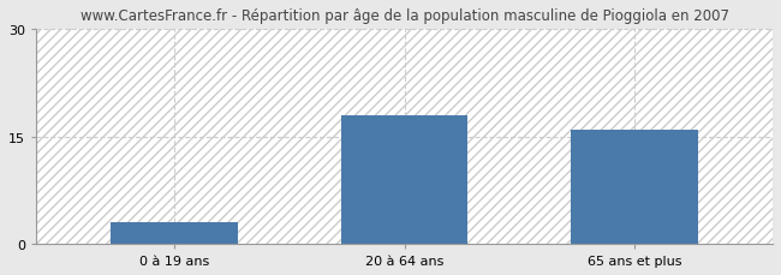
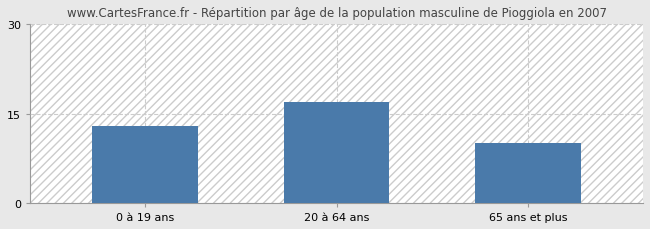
0 à 19 ans: 3 -> 13
20 à 64 ans: 18 -> 17
65 ans et plus: 16 -> 10
